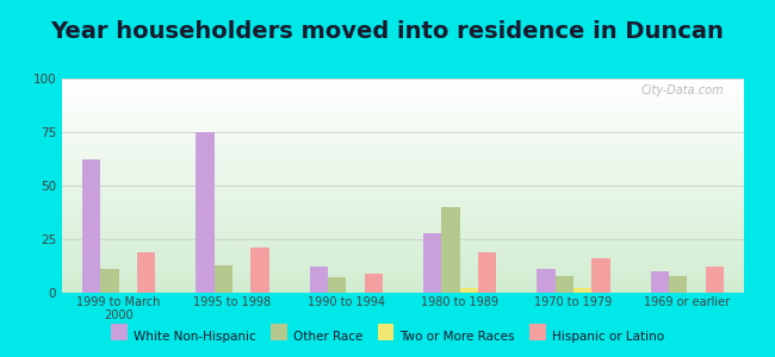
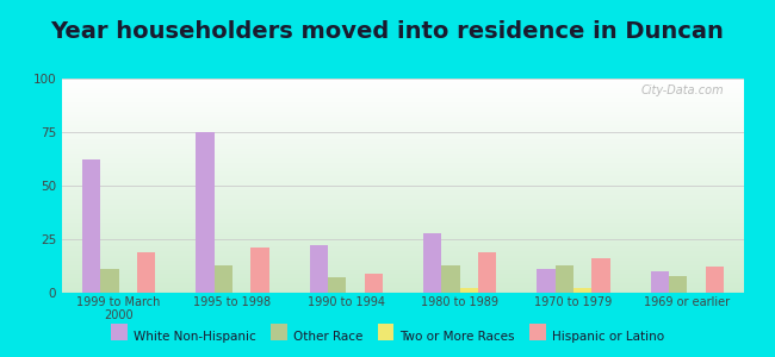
White Non-Hispanic/1990 to 1994: 12 -> 22
Other Race/1980 to 1989: 40 -> 13
Other Race/1970 to 1979: 8 -> 13
